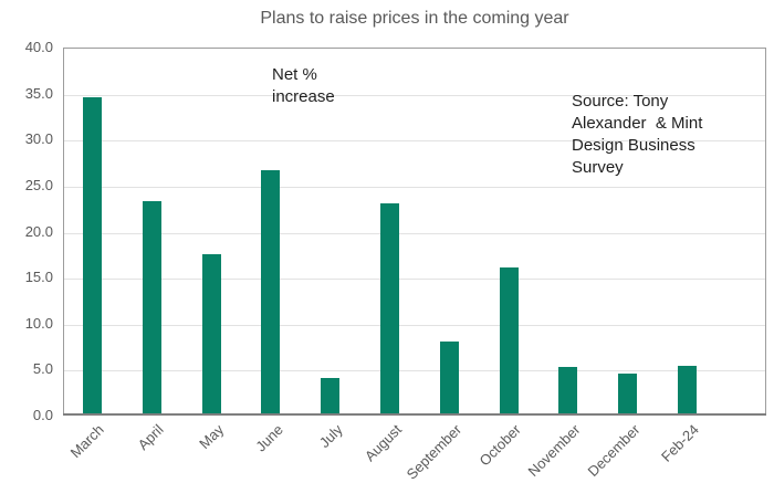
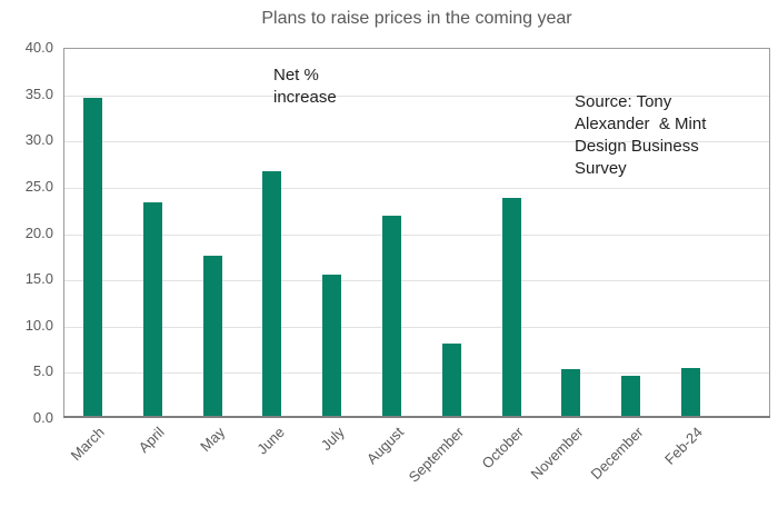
July: 4 -> 15
August: 23 -> 22
October: 16 -> 24
